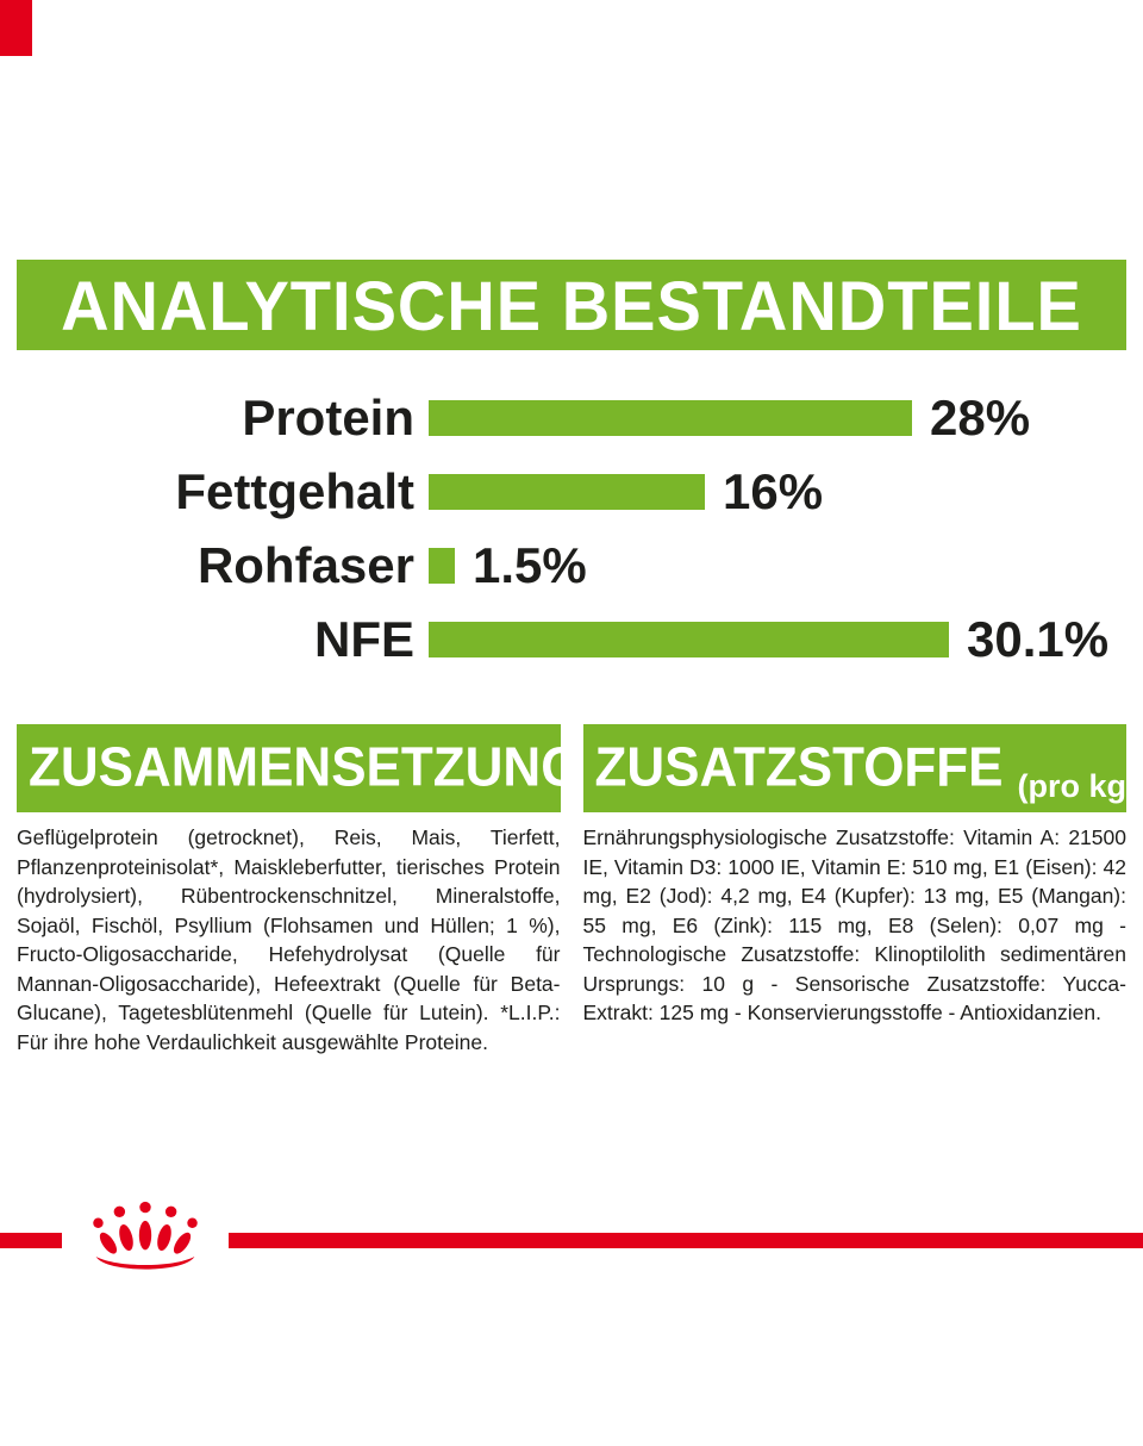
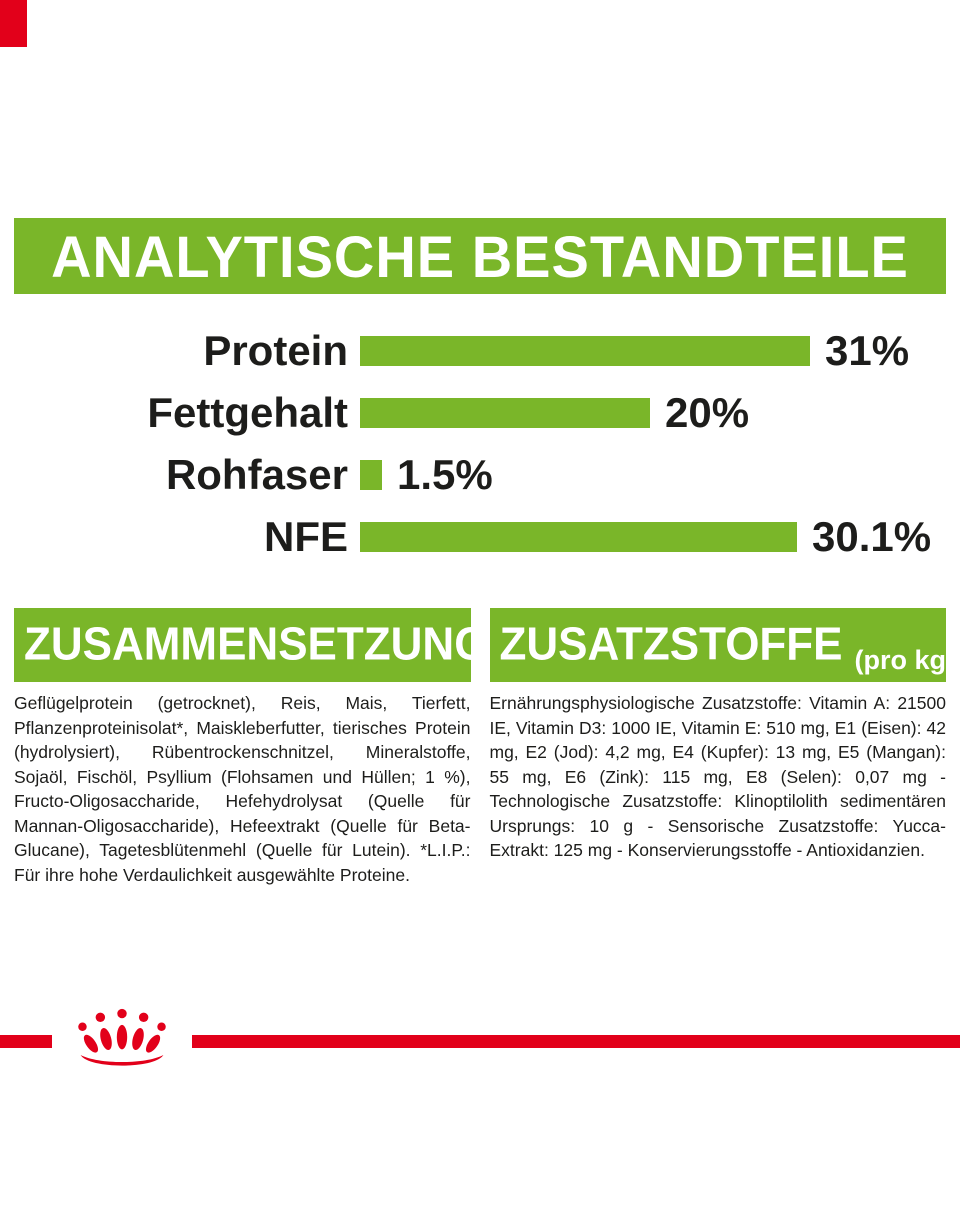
Protein: 28% -> 31%
Fettgehalt: 16% -> 20%
